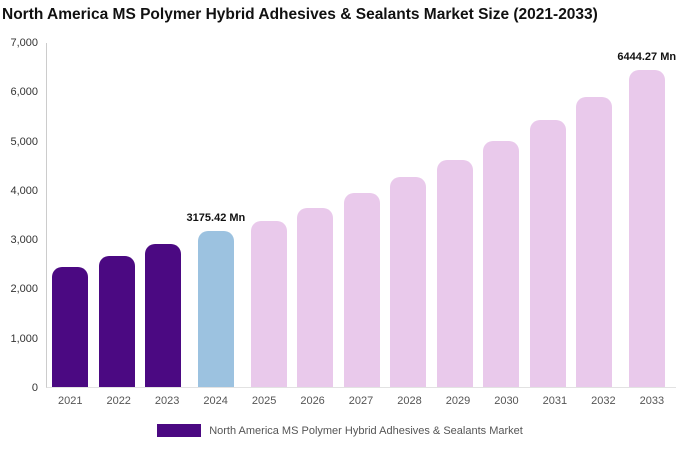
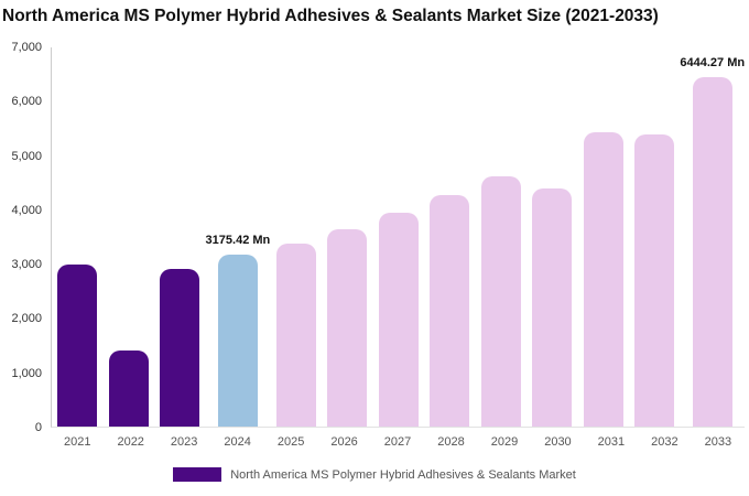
2021: 2400 -> 3000
2022: 2700 -> 1400
2030: 5000 -> 4400
2032: 5900 -> 5400
